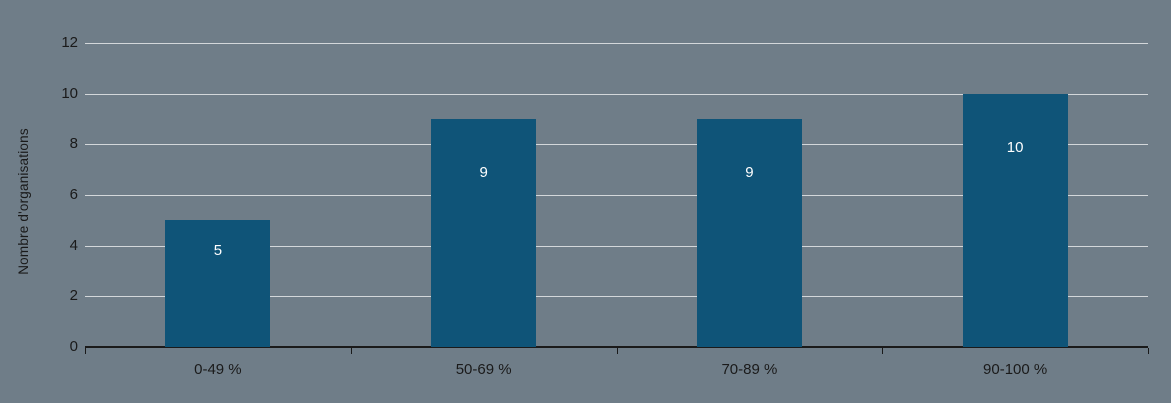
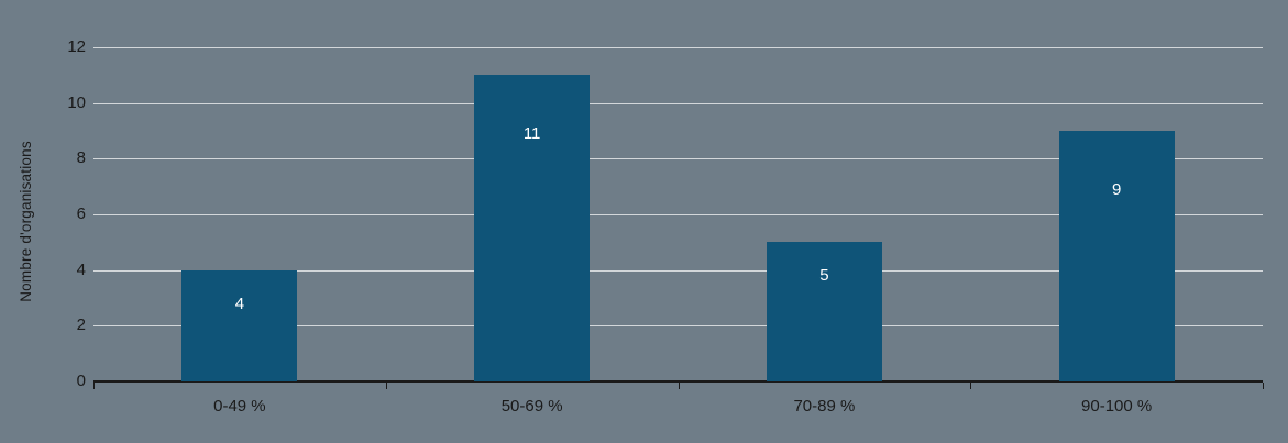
0-49 %: 5 -> 4
50-69 %: 9 -> 11
70-89 %: 9 -> 5
90-100 %: 10 -> 9
